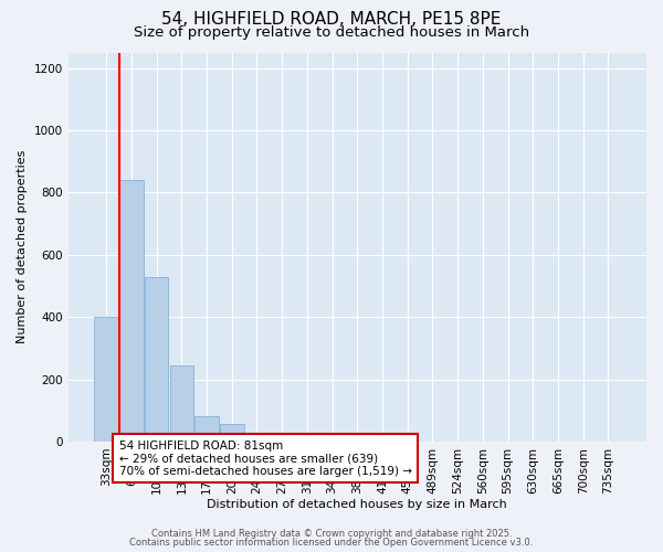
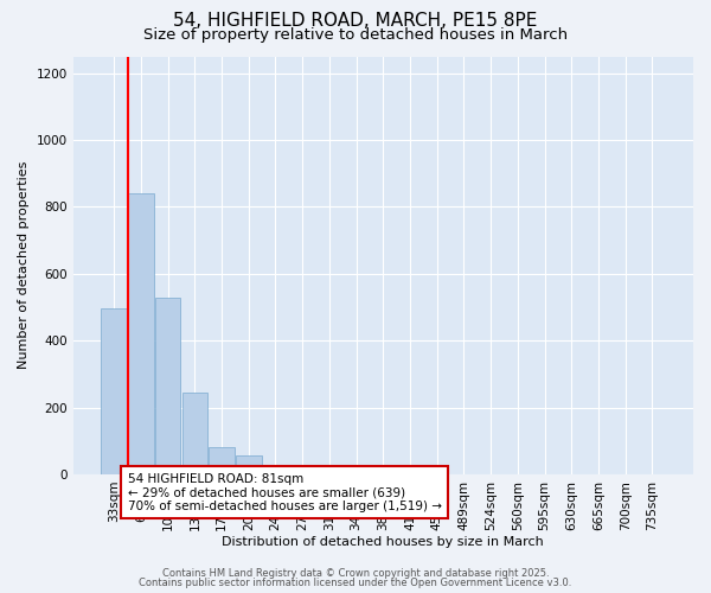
33sqm: 400 -> 495
